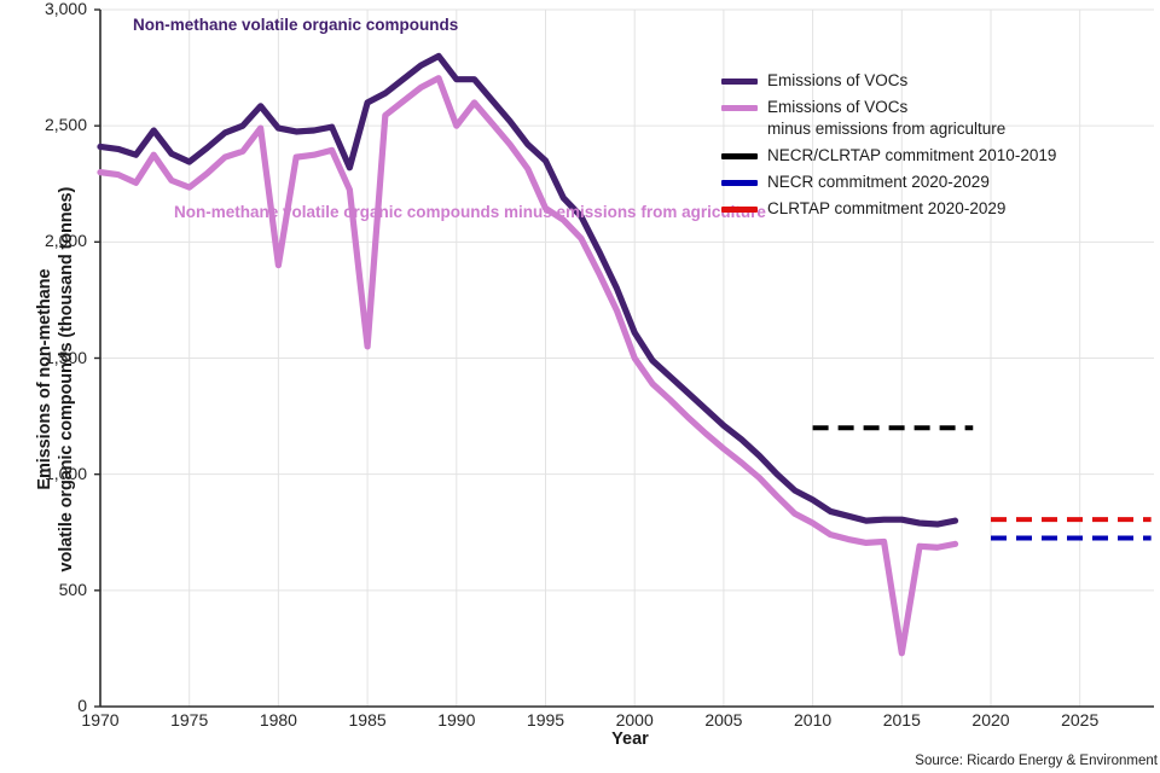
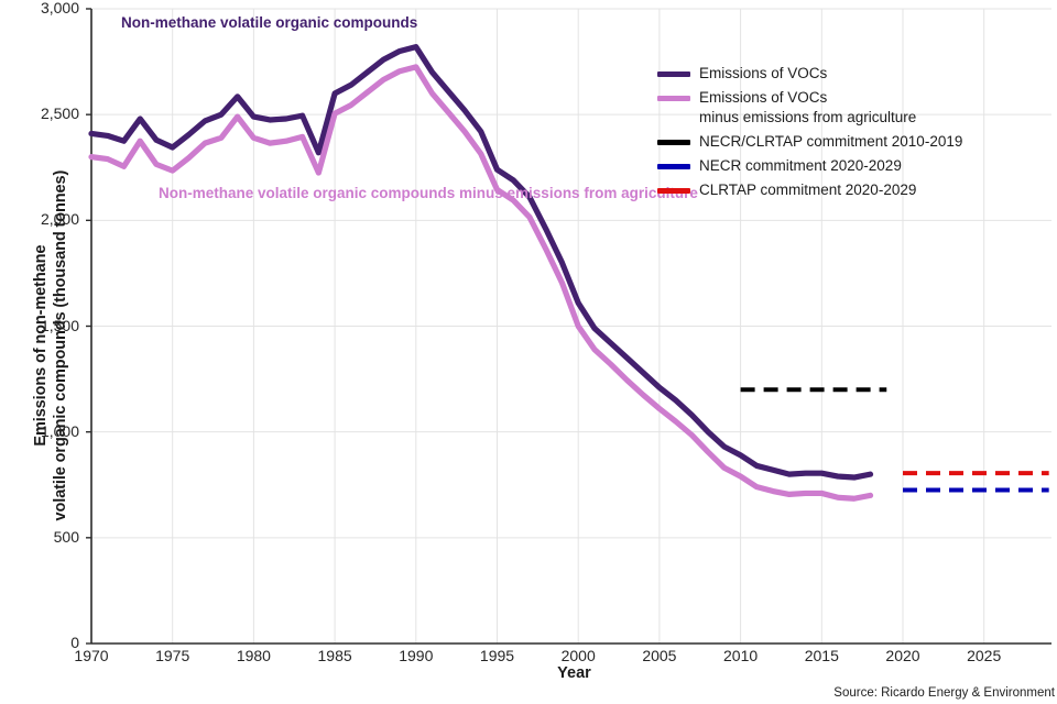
Emissions of VOCs minus emissions from agriculture/1980: 1900 -> 2390
Emissions of VOCs minus emissions from agriculture/1985: 1550 -> 2500
Emissions of VOCs/1990: 2700 -> 2820
Emissions of VOCs minus emissions from agriculture/1990: 2500 -> 2720
Emissions of VOCs/1995: 2350 -> 2240
Emissions of VOCs minus emissions from agriculture/2015: 230 -> 710
